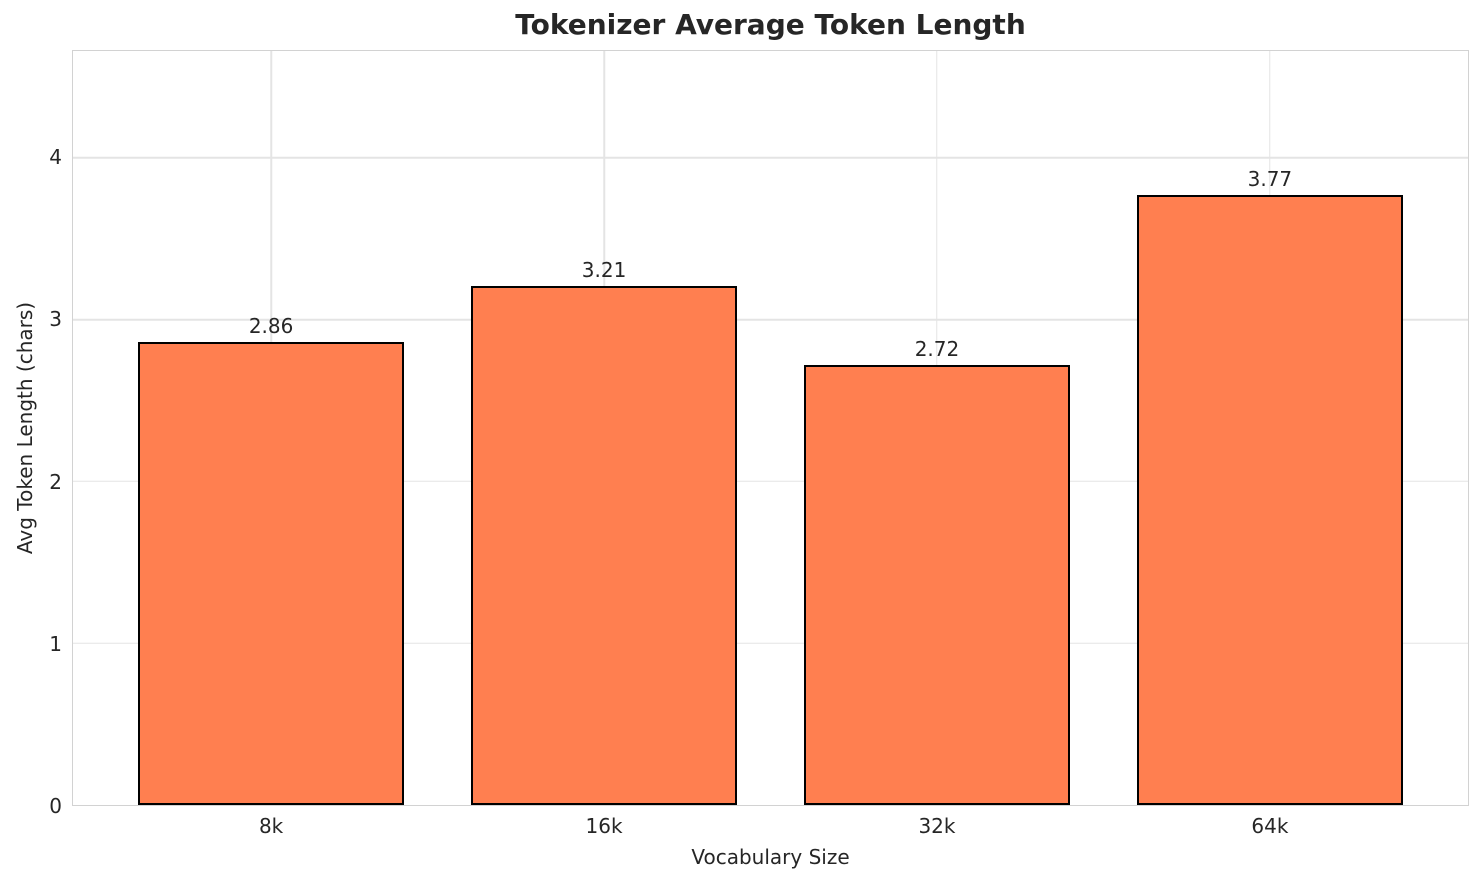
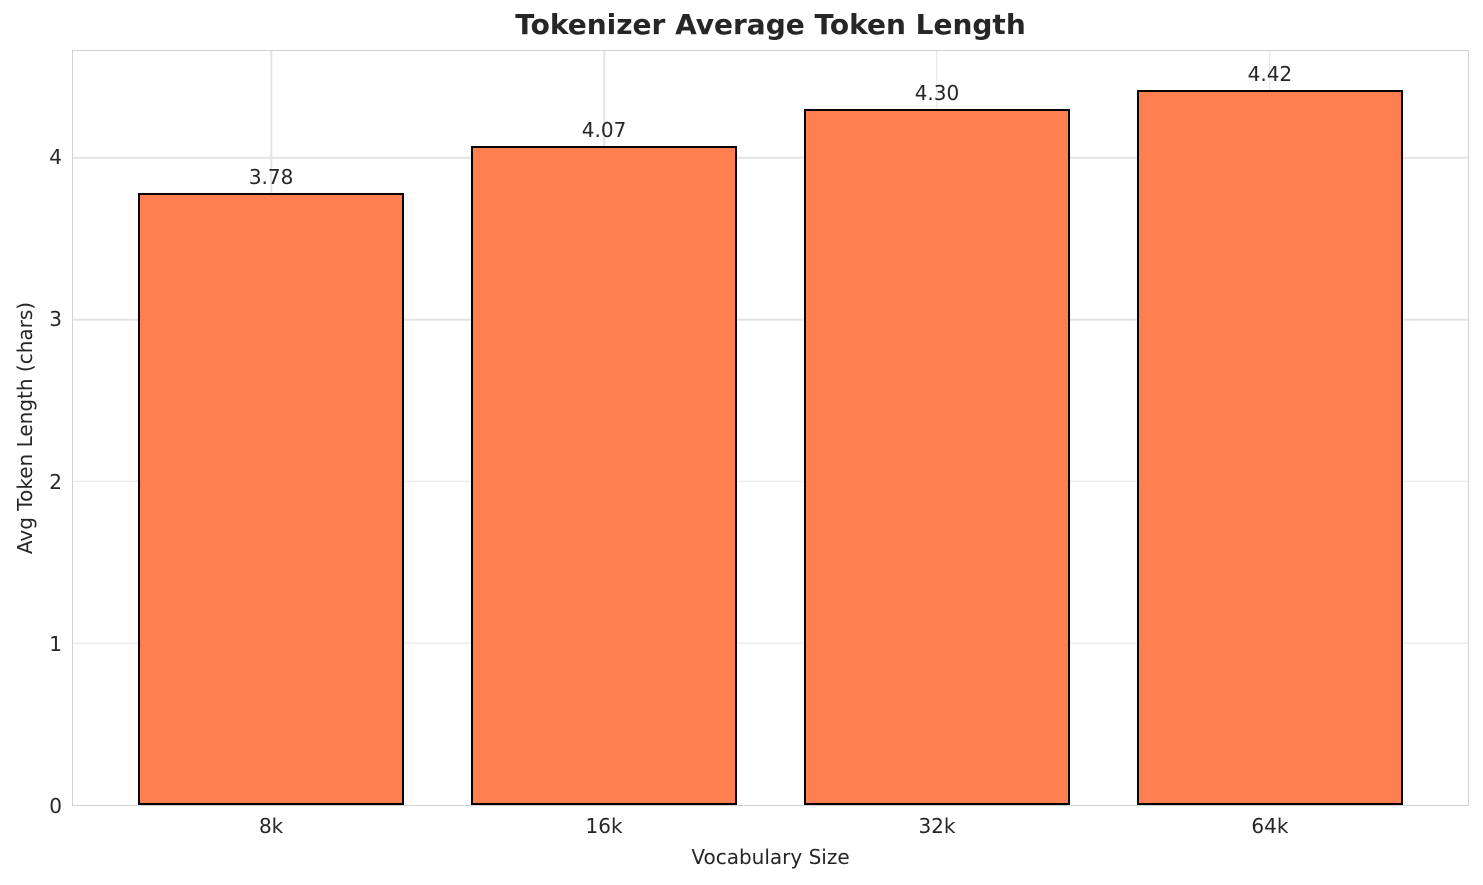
8k: 2.86 -> 3.78
16k: 3.21 -> 4.07
32k: 2.72 -> 4.30
64k: 3.77 -> 4.42
